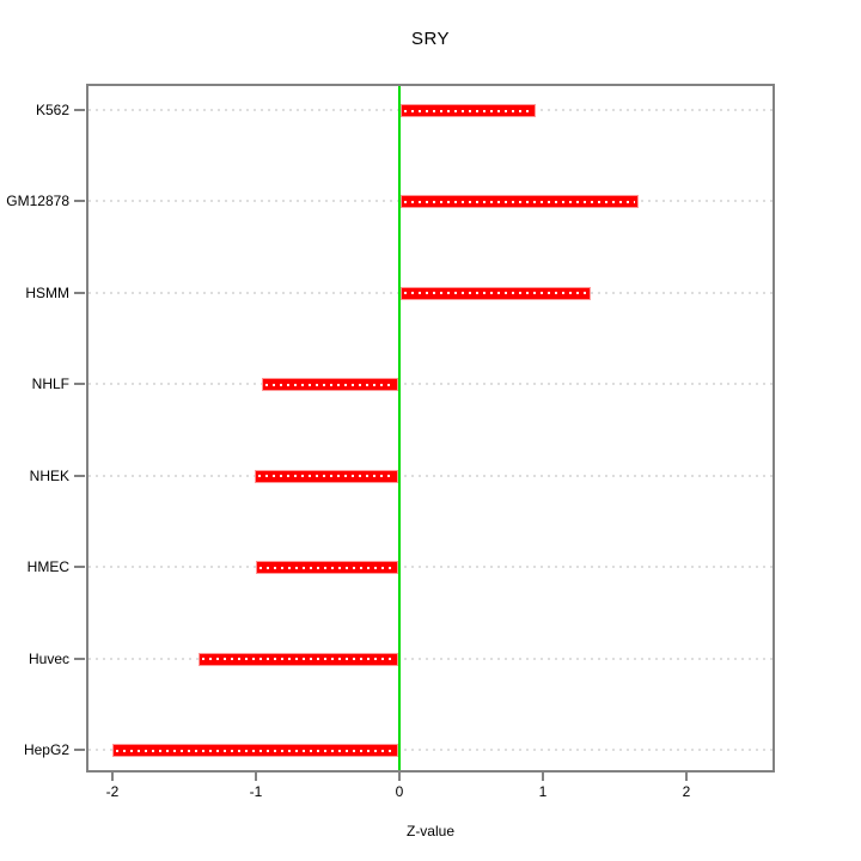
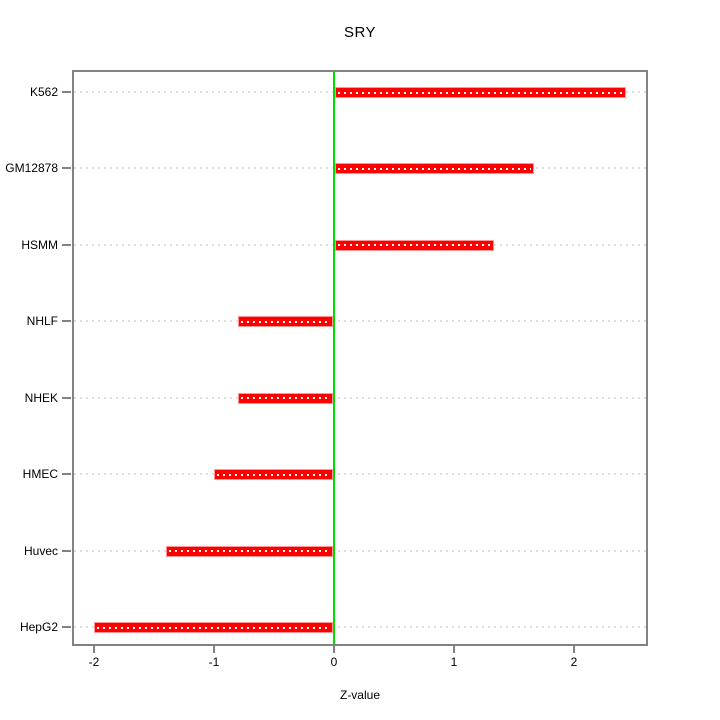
K562: 0.95 -> 2.43
NHLF: -0.96 -> -0.80
NHEK: -1.01 -> -0.80
